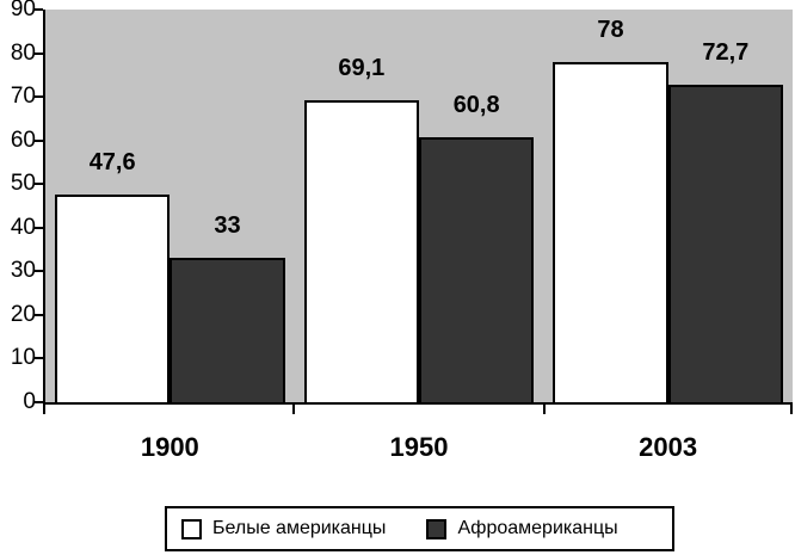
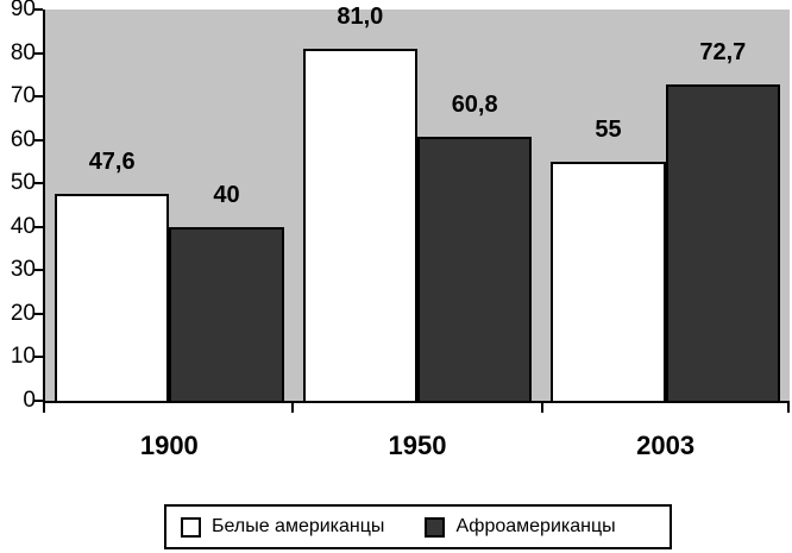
Афроамериканцы/1900: 33 -> 40
Белые американцы/1950: 69,1 -> 81,0
Белые американцы/2003: 78 -> 55
